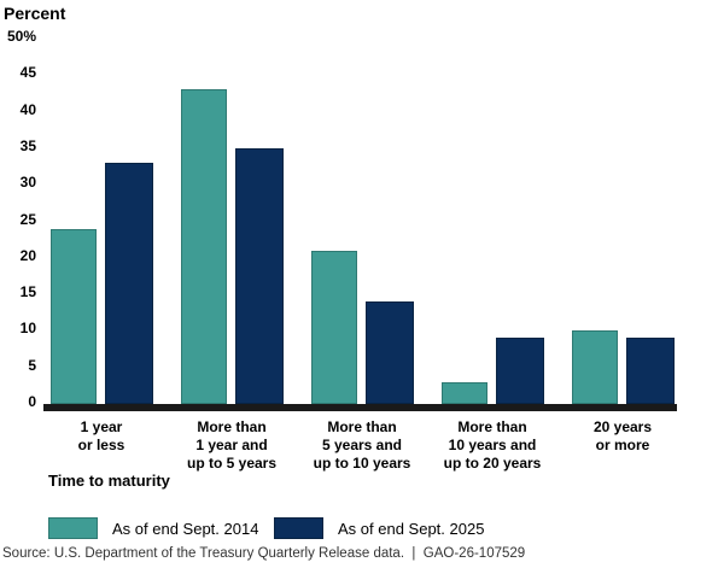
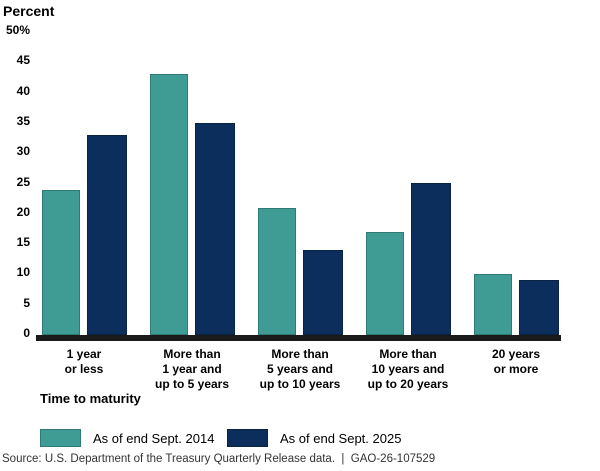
As of end Sept. 2014/More than 10 years and up to 20 years: 3% -> 17%
As of end Sept. 2025/More than 10 years and up to 20 years: 9% -> 25%
